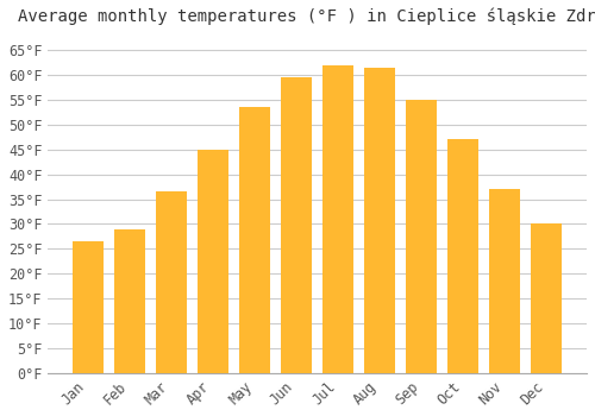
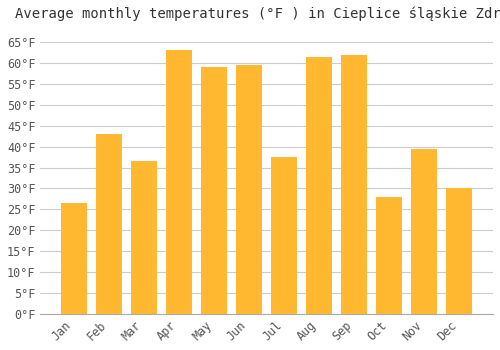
Feb: 29.0°F -> 43.0°F
Apr: 45.0°F -> 63.0°F
May: 53.5°F -> 59.0°F
Jul: 62.0°F -> 37.5°F
Sep: 55.0°F -> 62.0°F
Oct: 47.0°F -> 28.0°F
Nov: 37.0°F -> 39.5°F
